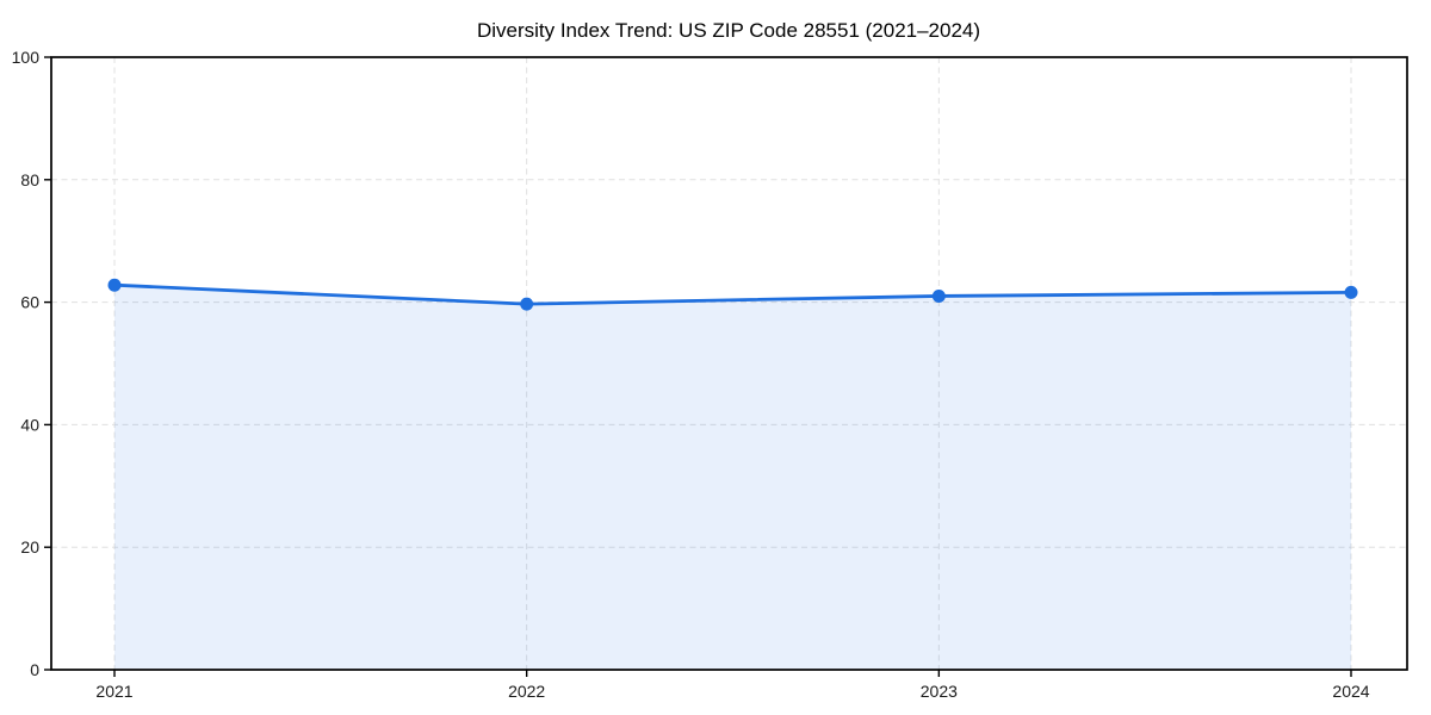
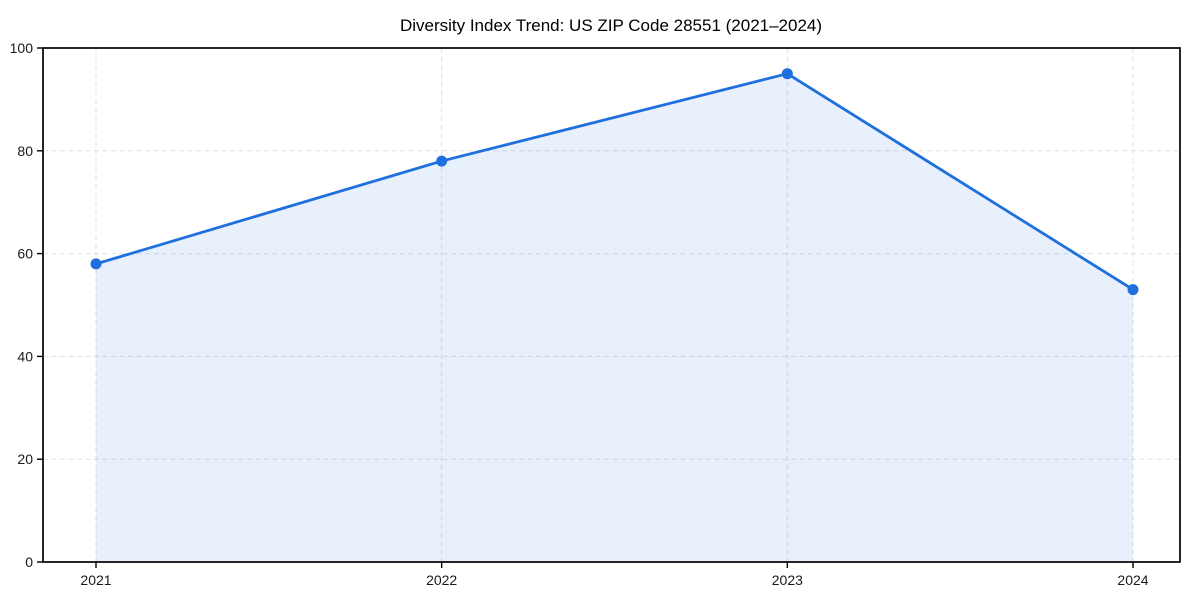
2021: 63 -> 58
2022: 60 -> 78
2023: 61 -> 95
2024: 62 -> 53
